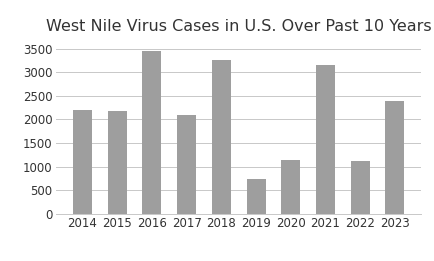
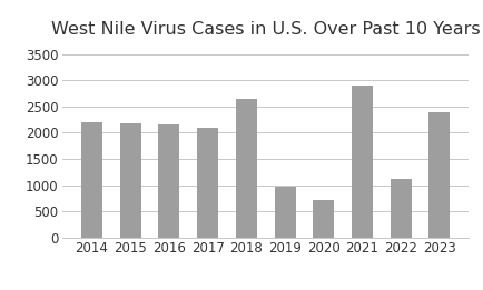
2016: 3450 -> 2150
2018: 3250 -> 2650
2019: 750 -> 980
2020: 1150 -> 730
2021: 3150 -> 2900
